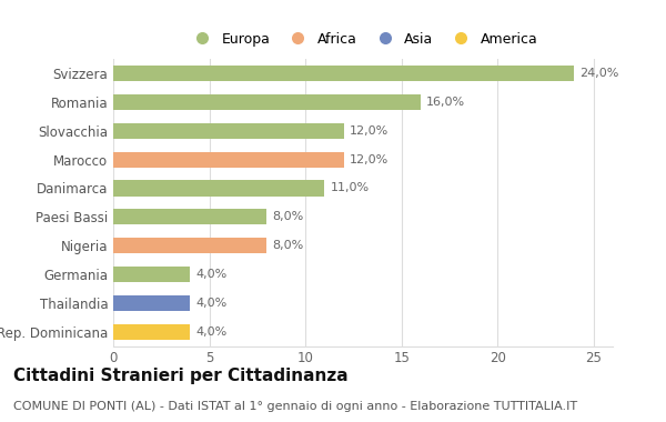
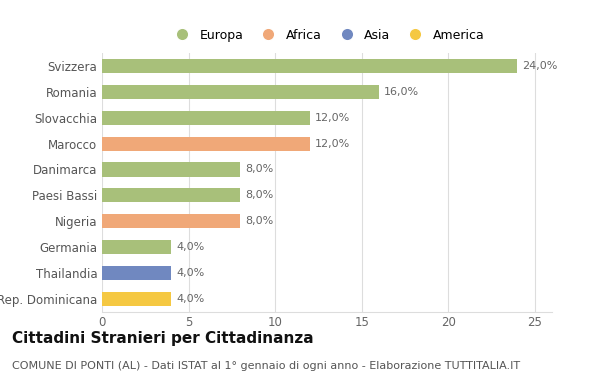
Danimarca: 11,0% -> 8,0%
